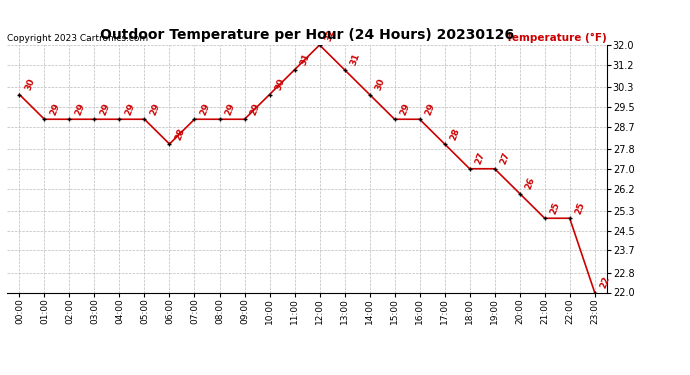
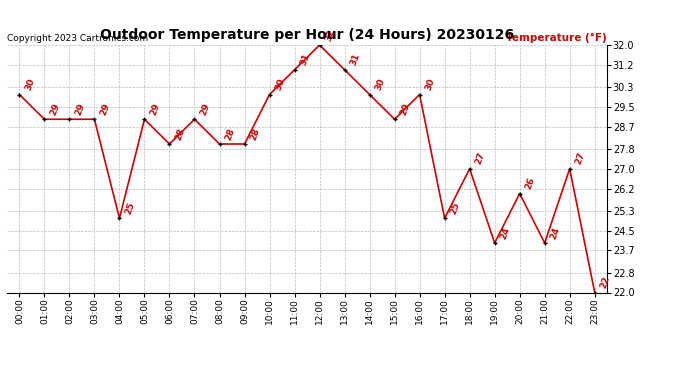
04:00: 29 -> 25
08:00: 29 -> 28
09:00: 29 -> 28
16:00: 29 -> 30
17:00: 28 -> 25
19:00: 27 -> 24
21:00: 25 -> 24
22:00: 25 -> 27
